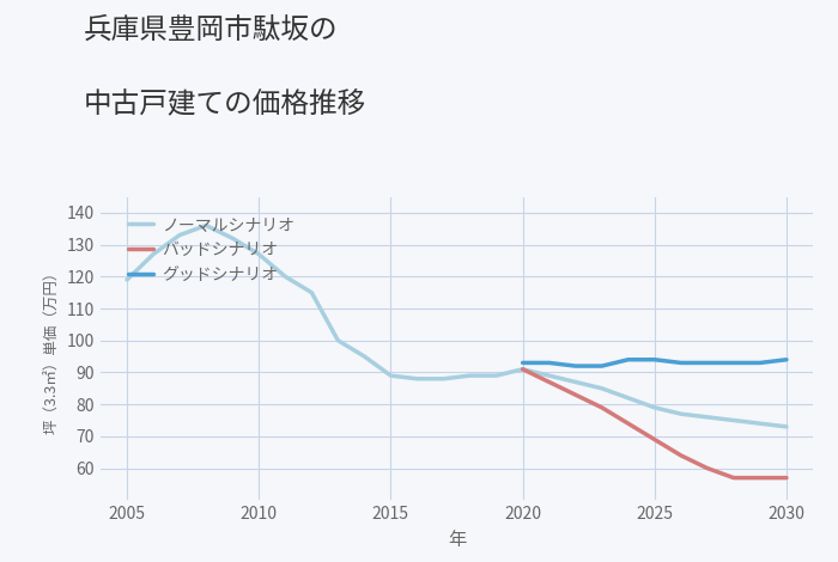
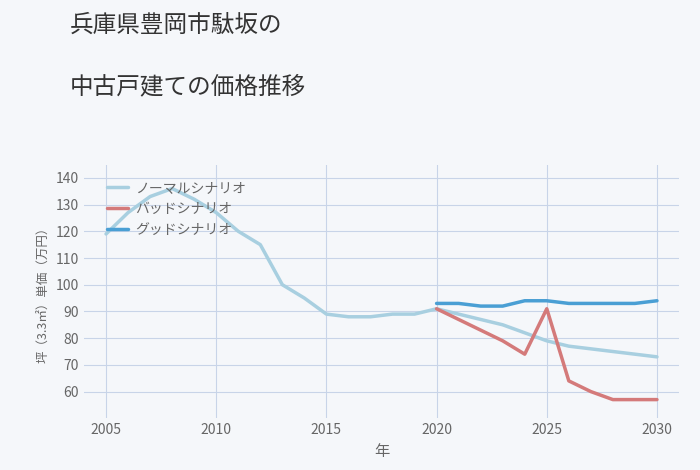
バッドシナリオ/2025: 69 -> 91
